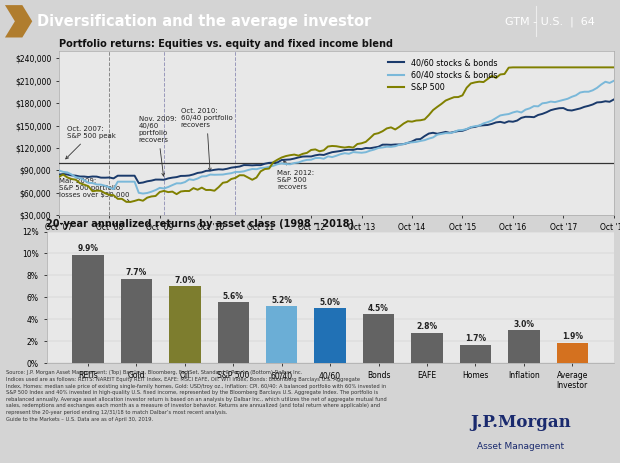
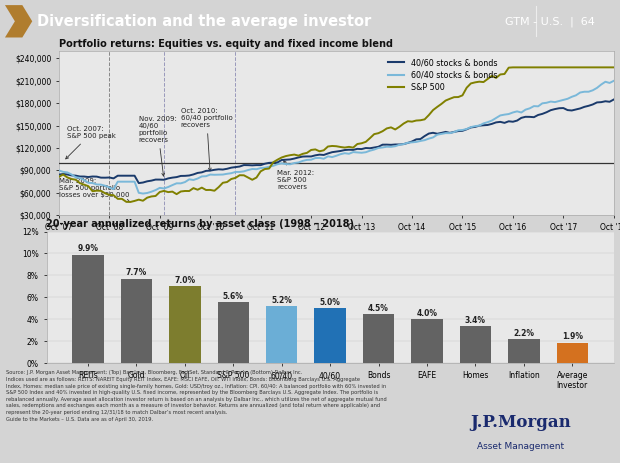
20-year annualized returns by asset class (1998 – 2018)/EAFE: 2.8% -> 4.0%
20-year annualized returns by asset class (1998 – 2018)/Homes: 1.7% -> 3.4%
20-year annualized returns by asset class (1998 – 2018)/Inflation: 3.0% -> 2.2%
